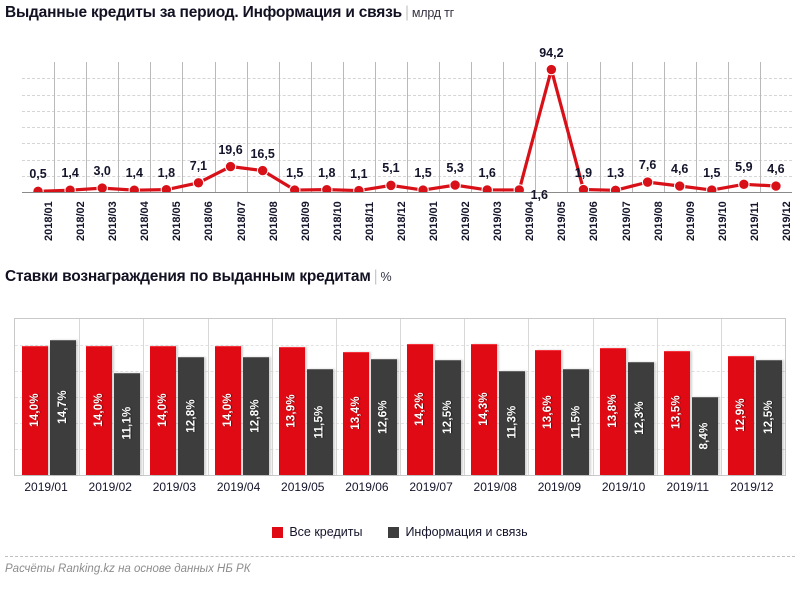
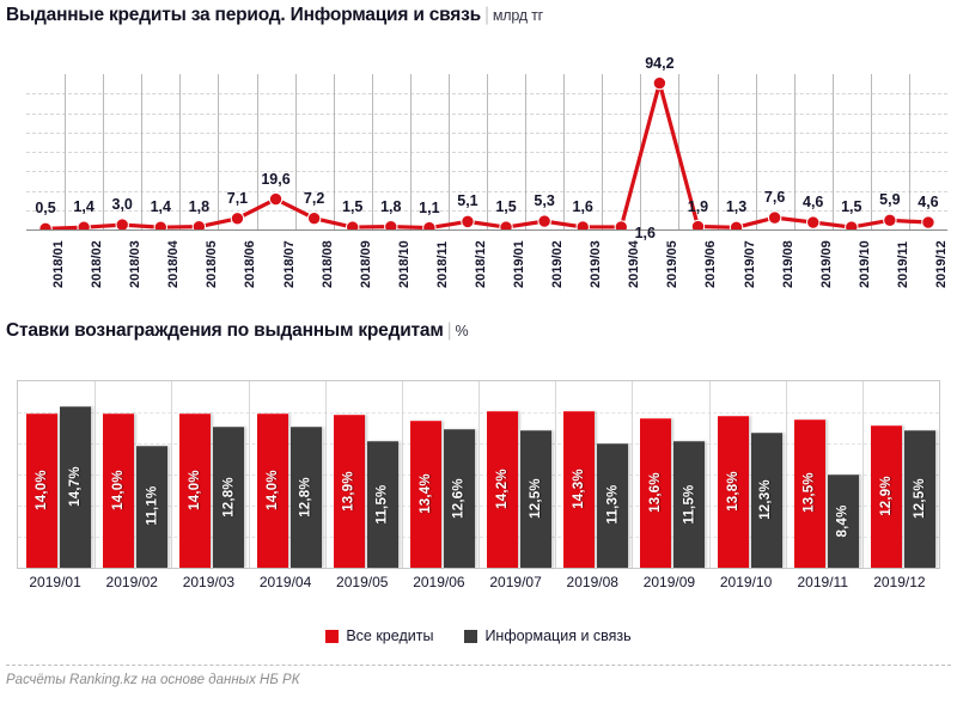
Выданные кредиты за период. Информация и связь/2018/08: 16,5 -> 7,2
